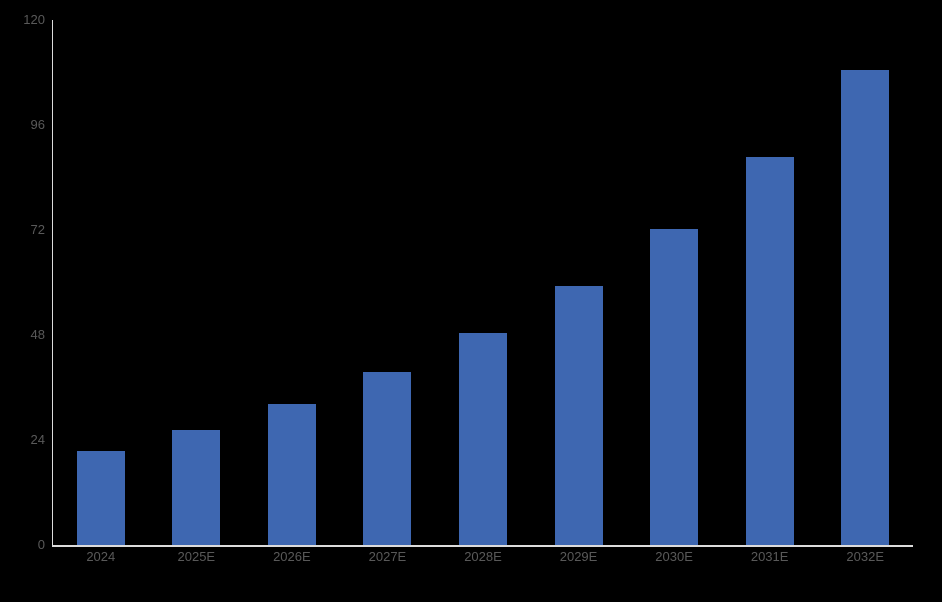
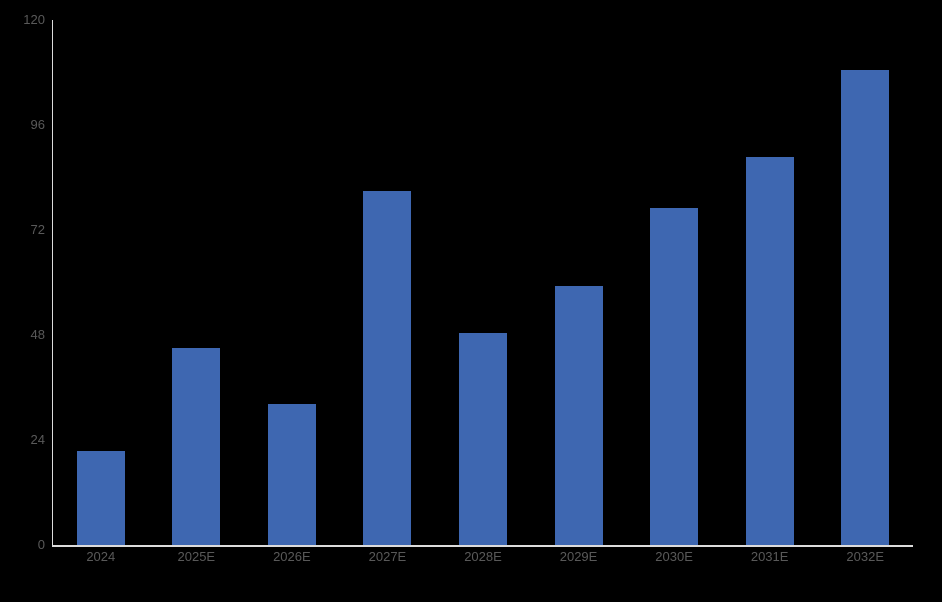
2025E: 26 -> 45
2027E: 40 -> 81
2030E: 72 -> 77
